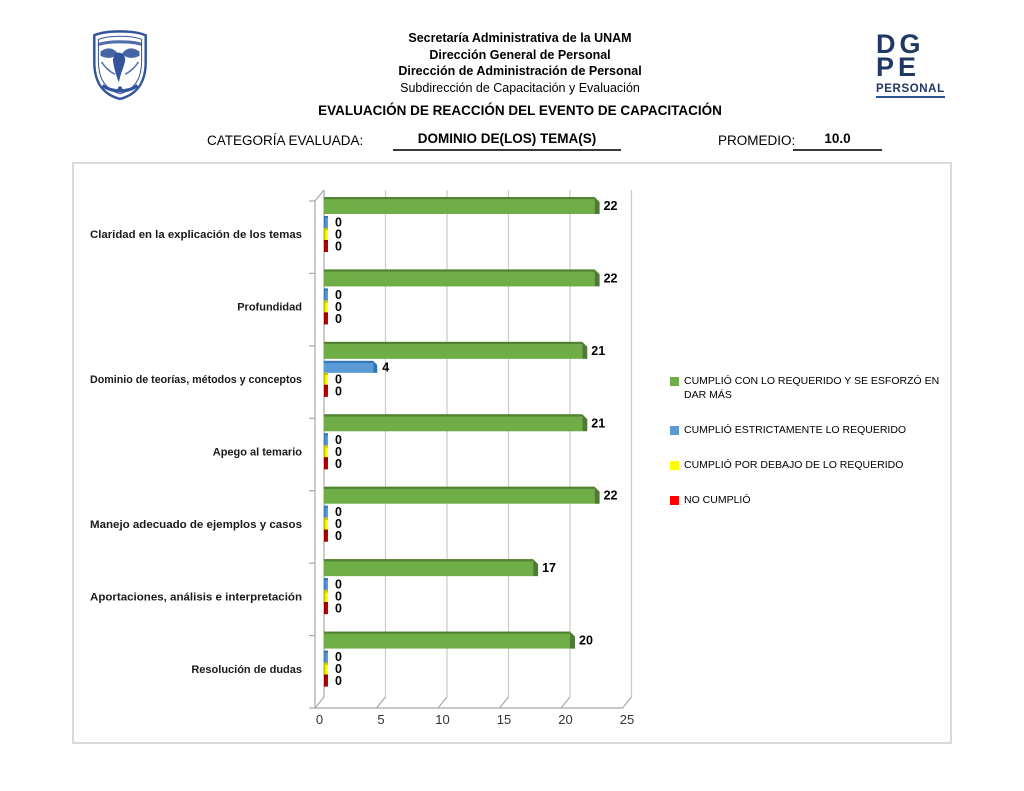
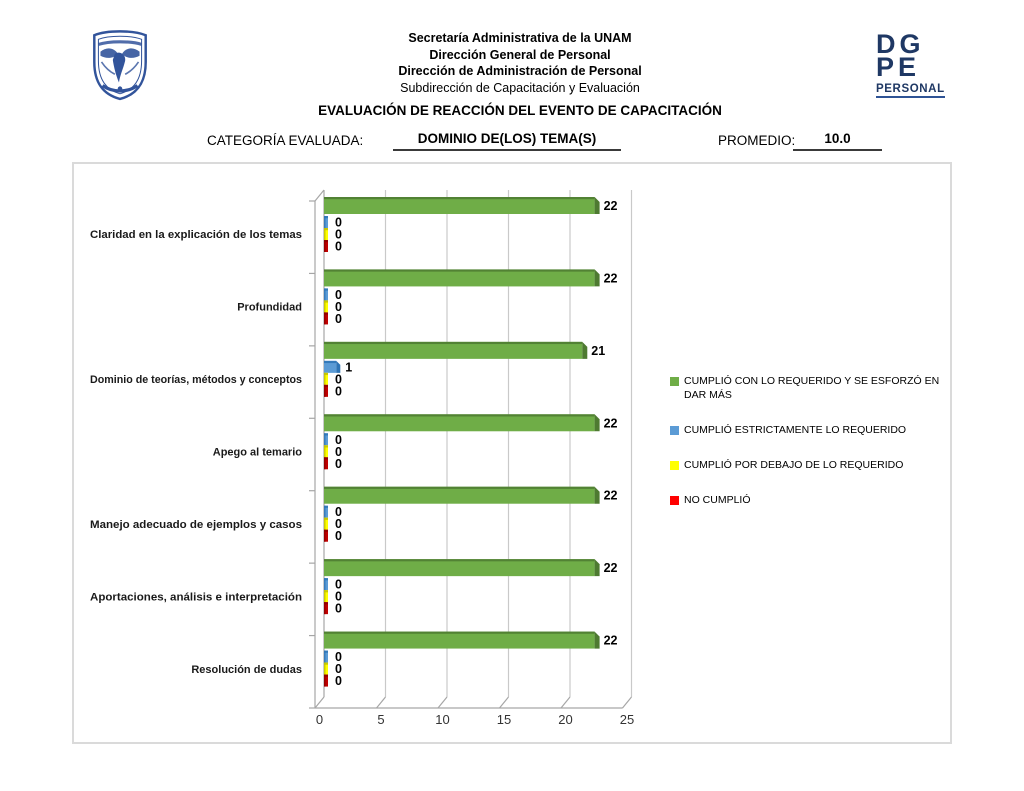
CUMPLIÓ ESTRICTAMENTE LO REQUERIDO/Dominio de teorías, métodos y conceptos: 4 -> 1
CUMPLIÓ CON LO REQUERIDO Y SE ESFORZÓ EN DAR MÁS/Apego al temario: 21 -> 22
CUMPLIÓ CON LO REQUERIDO Y SE ESFORZÓ EN DAR MÁS/Aportaciones, análisis e interpretación: 17 -> 22
CUMPLIÓ CON LO REQUERIDO Y SE ESFORZÓ EN DAR MÁS/Resolución de dudas: 20 -> 22
